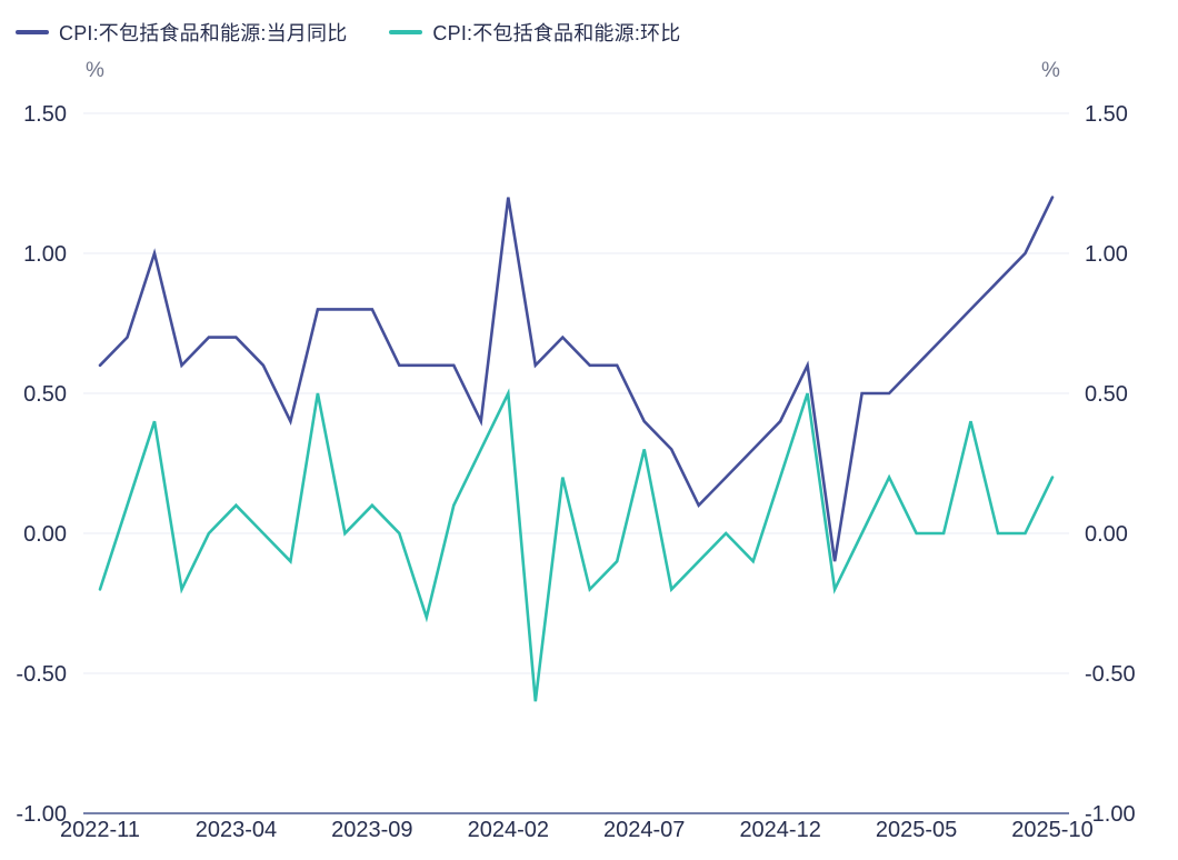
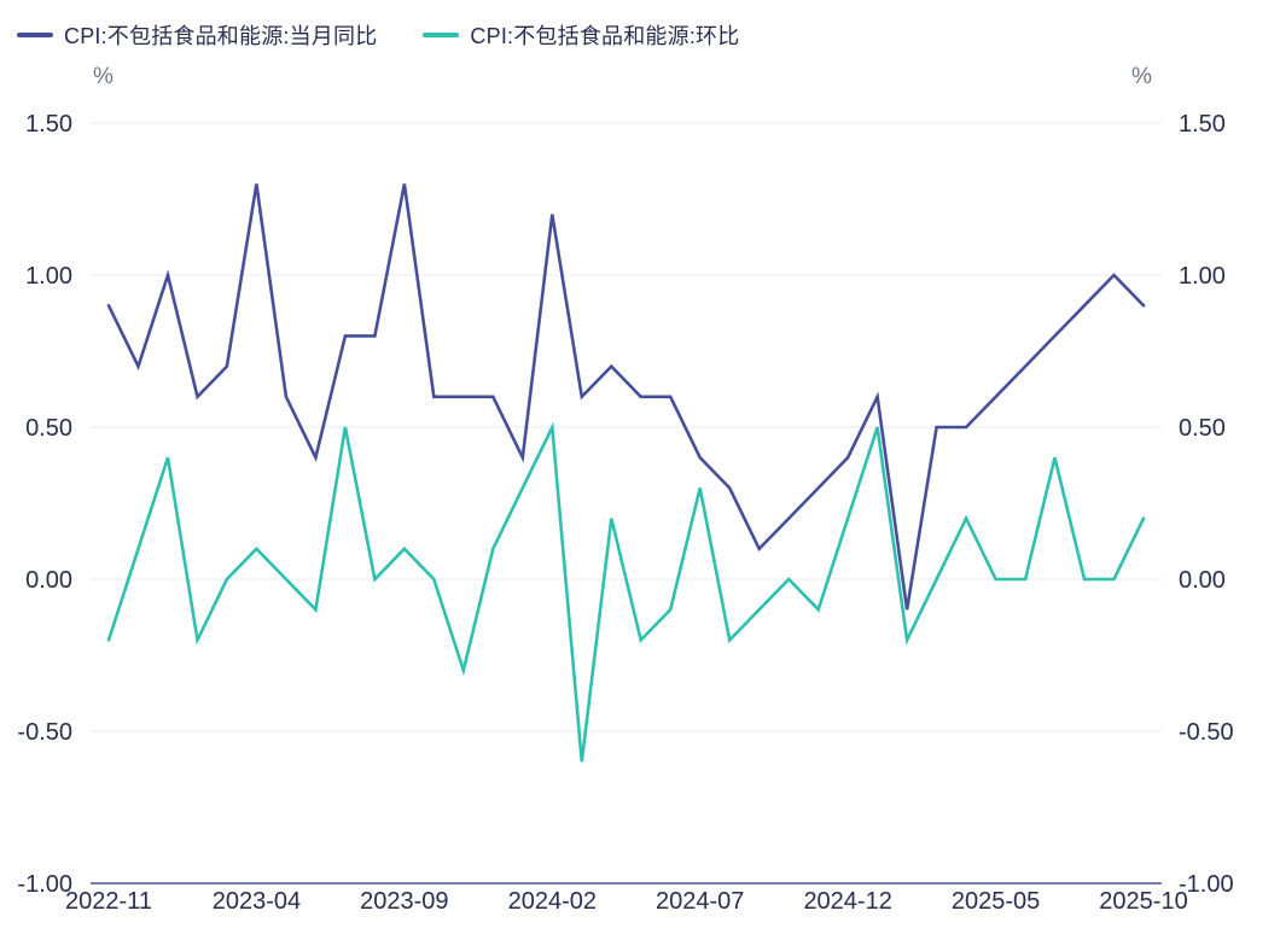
CPI:不包括食品和能源:当月同比/2022-11: 0.6 -> 0.9
CPI:不包括食品和能源:当月同比/2023-04: 0.7 -> 1.3
CPI:不包括食品和能源:当月同比/2023-09: 0.8 -> 1.3
CPI:不包括食品和能源:当月同比/2025-10: 1.2 -> 0.9
